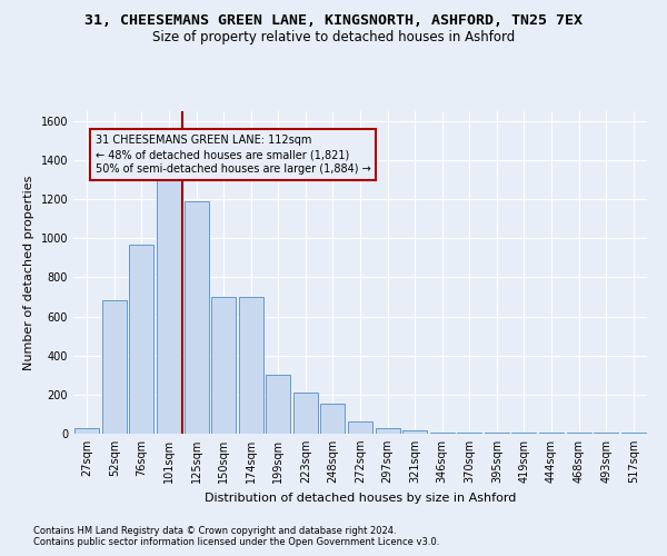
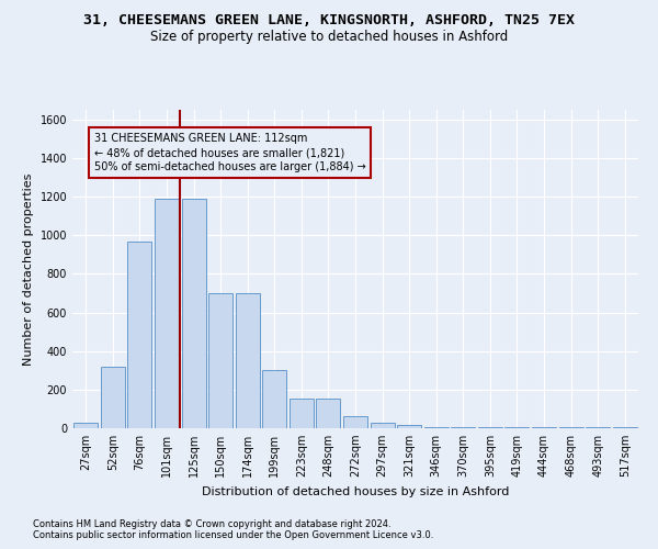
52sqm: 680 -> 320
101sqm: 1300 -> 1190
223sqm: 210 -> 160
